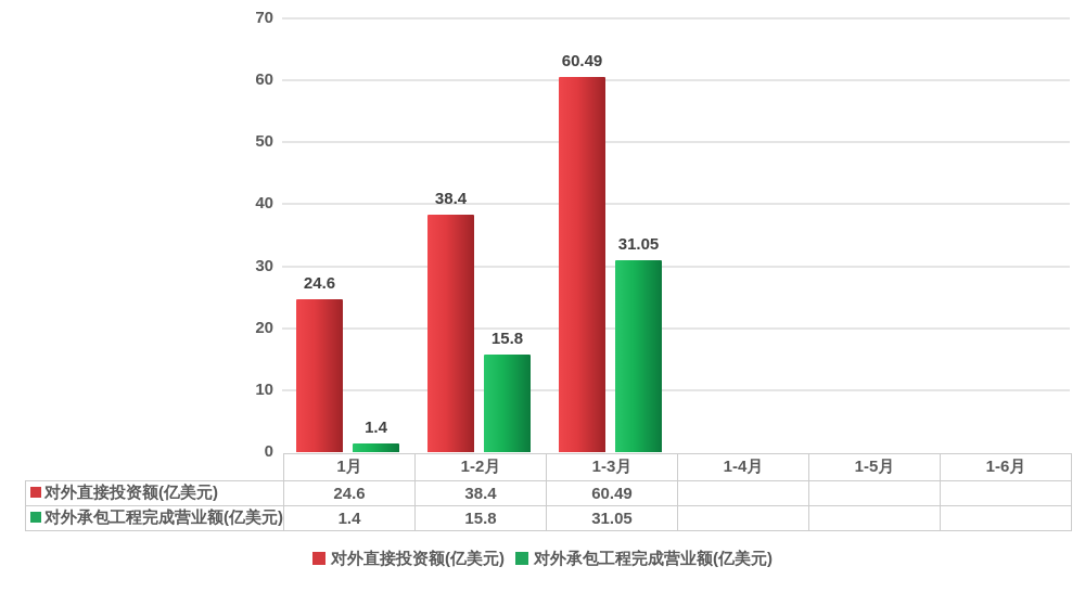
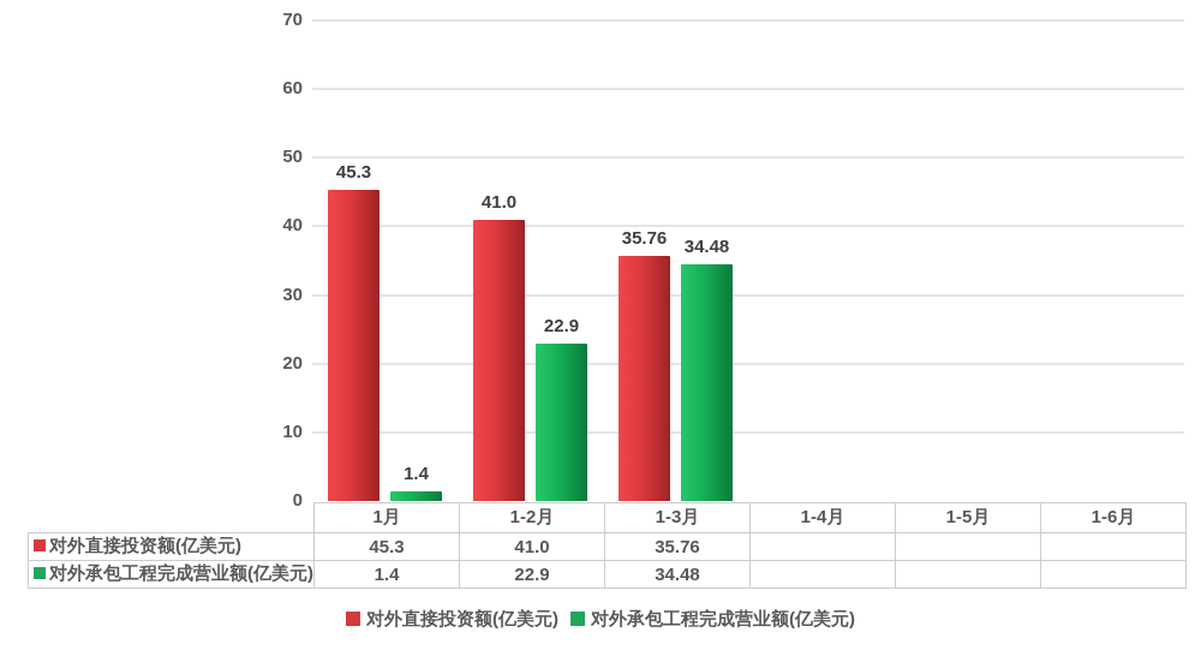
对外直接投资额(亿美元)/1月: 24.6 -> 45.3
对外直接投资额(亿美元)/1-2月: 38.4 -> 41.0
对外承包工程完成营业额(亿美元)/1-2月: 15.8 -> 22.9
对外直接投资额(亿美元)/1-3月: 60.49 -> 35.76
对外承包工程完成营业额(亿美元)/1-3月: 31.05 -> 34.48
